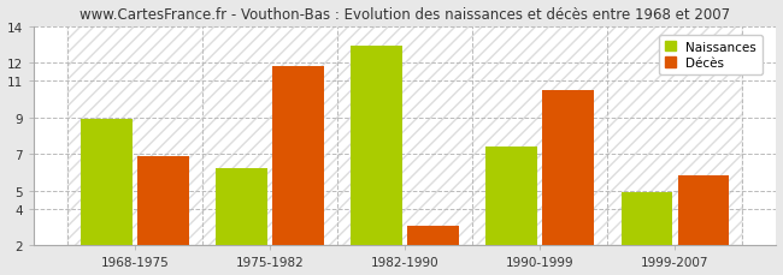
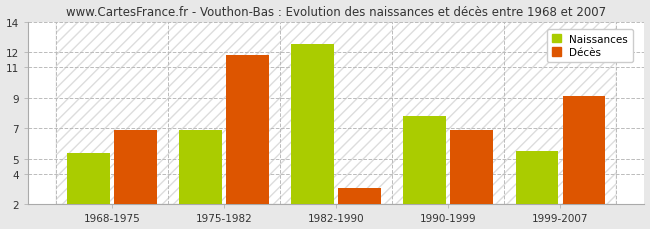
Naissances/1968-1975: 8.9 -> 5.4
Naissances/1975-1982: 6.2 -> 6.9
Naissances/1982-1990: 12.9 -> 12.5
Naissances/1990-1999: 7.4 -> 7.8
Décès/1990-1999: 10.5 -> 6.9
Naissances/1999-2007: 4.9 -> 5.5
Décès/1999-2007: 5.8 -> 9.1
